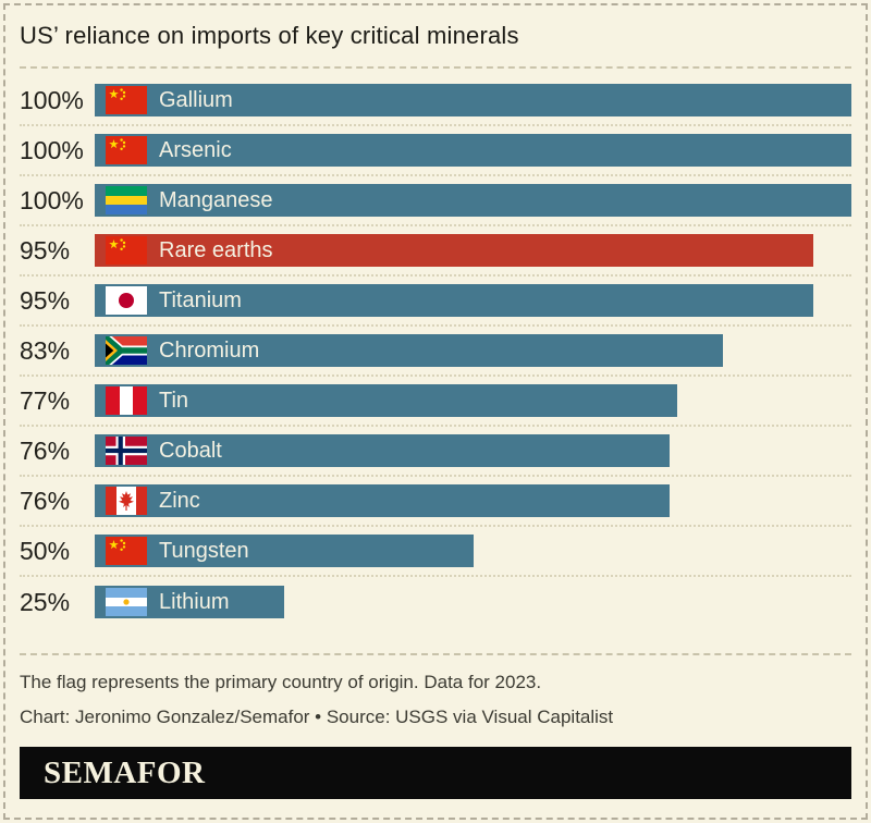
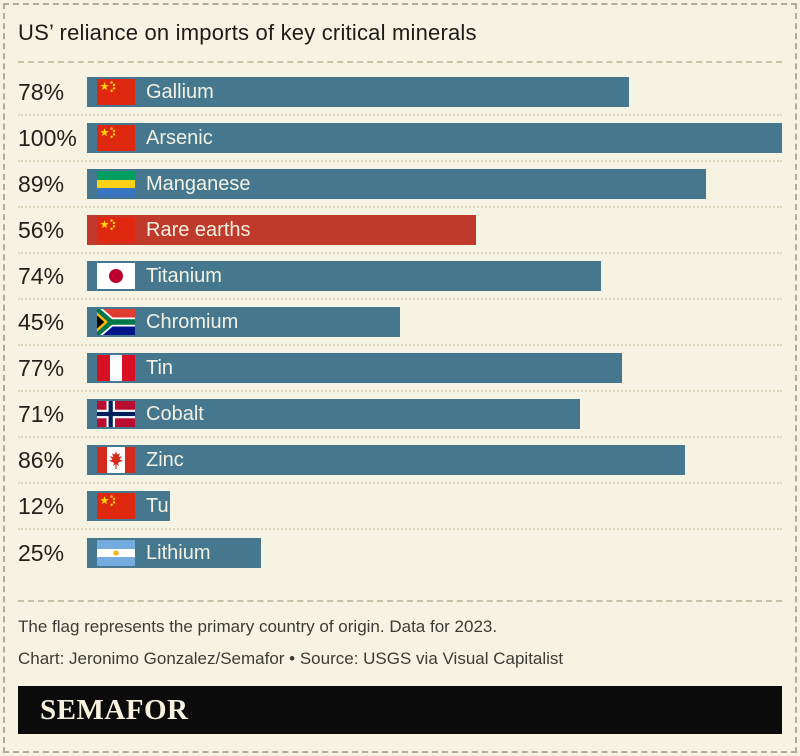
Gallium: 100% -> 78%
Manganese: 100% -> 89%
Rare earths: 95% -> 56%
Titanium: 95% -> 74%
Chromium: 83% -> 45%
Cobalt: 76% -> 71%
Zinc: 76% -> 86%
Tungsten: 50% -> 12%
